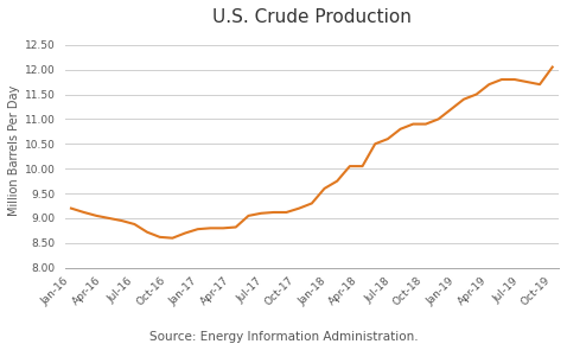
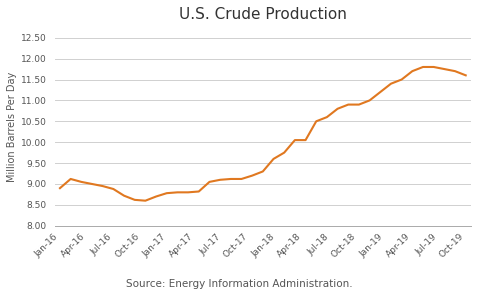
Jan-16: 9.20 -> 8.90
Oct-19: 12.05 -> 11.60
